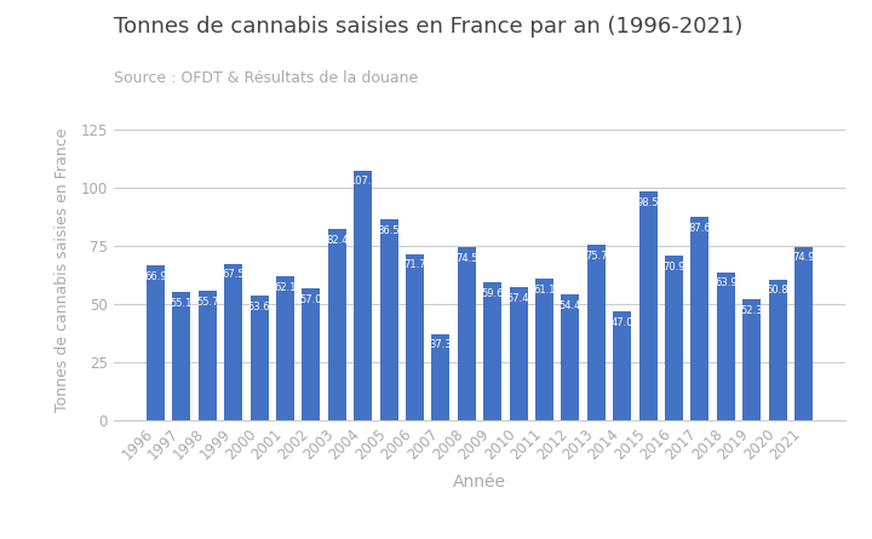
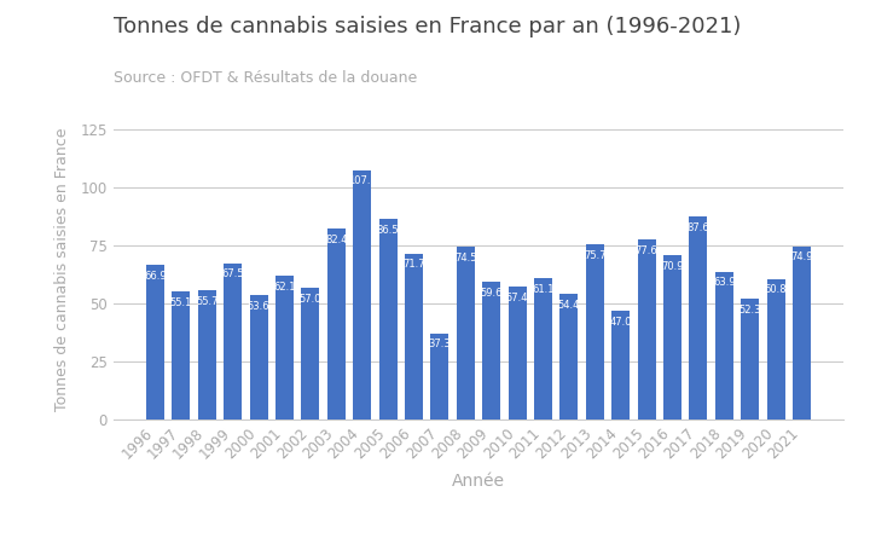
2015: 98.5 -> 77.6
